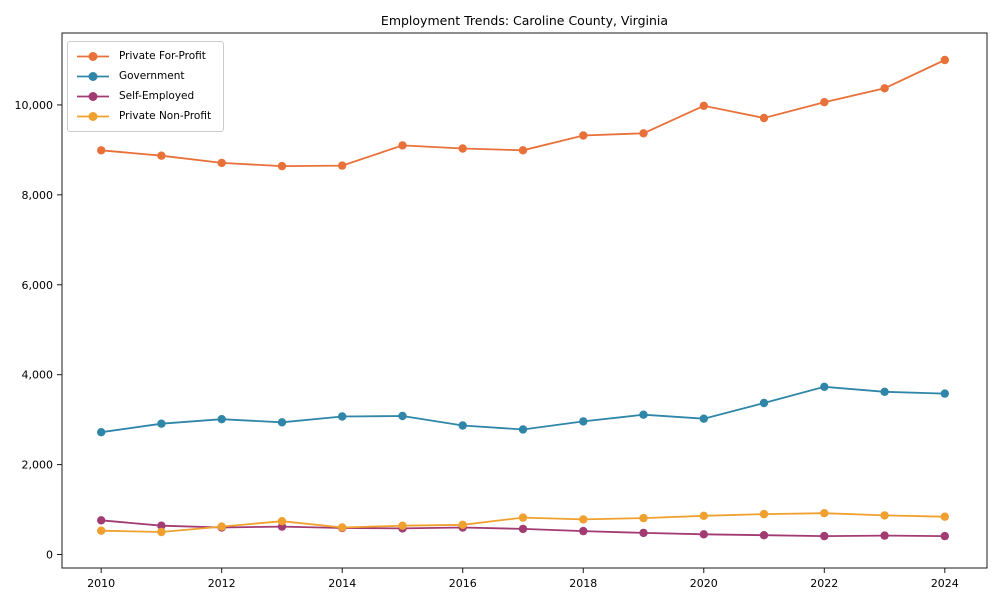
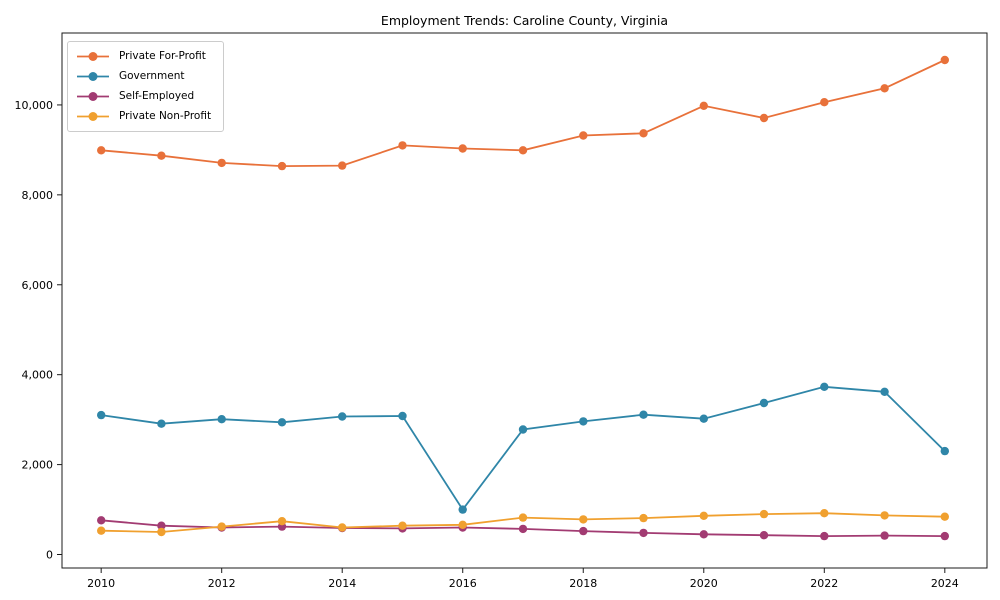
Government/2010: 2700 -> 3100
Government/2016: 2900 -> 1000
Government/2024: 3600 -> 2300
